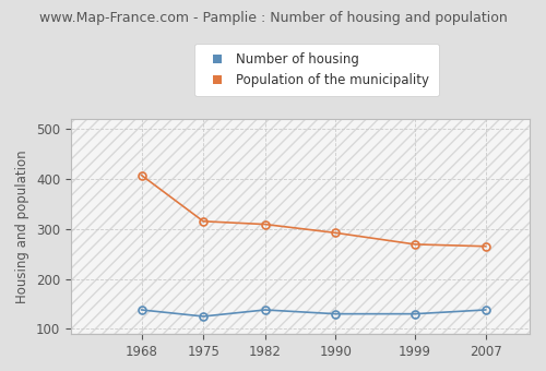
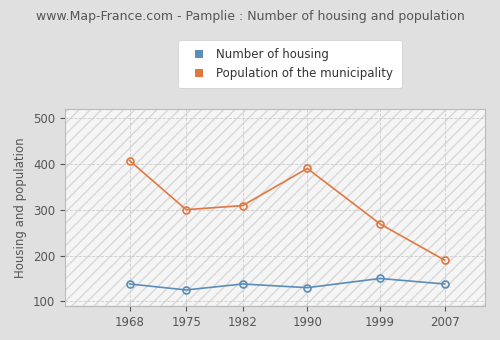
Population of the municipality/1975: 315 -> 300
Population of the municipality/1990: 292 -> 390
Number of housing/1999: 130 -> 150
Population of the municipality/2007: 265 -> 190
